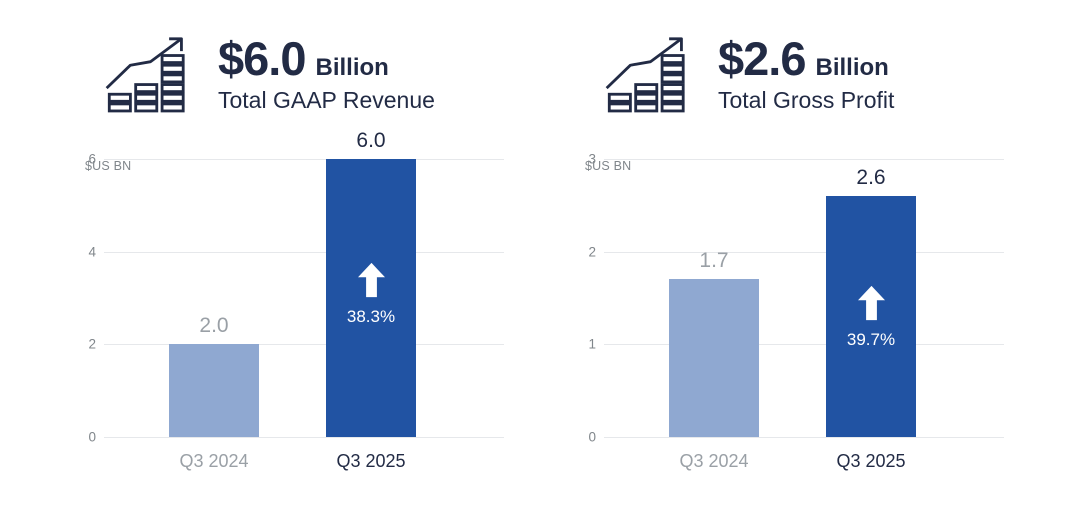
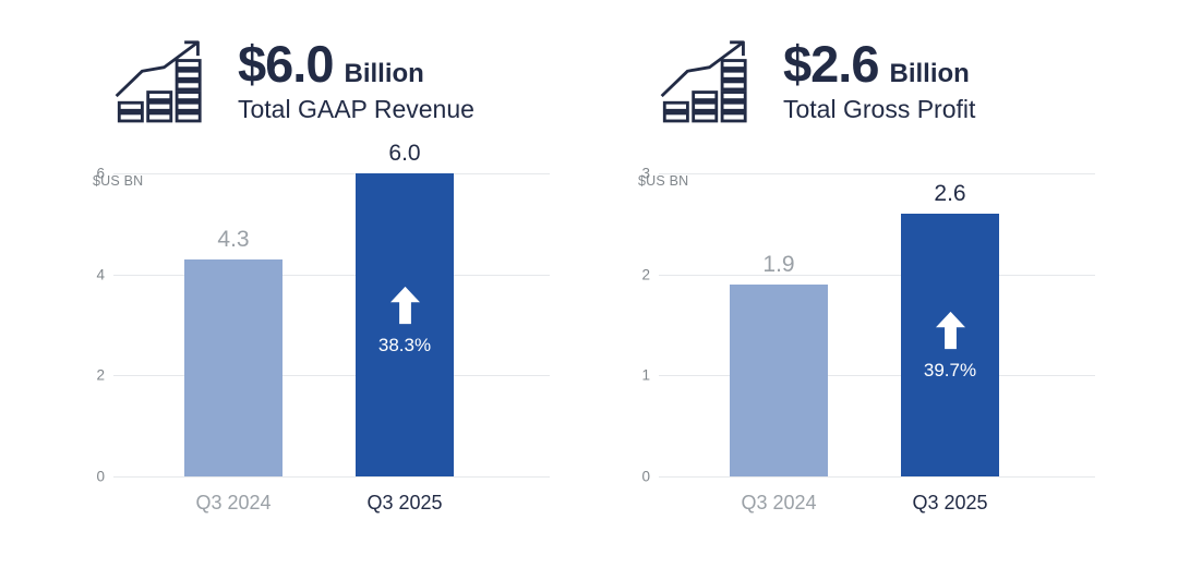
$6.0 Billion Total GAAP Revenue/Q3 2024: 2.0 -> 4.3
$2.6 Billion Total Gross Profit/Q3 2024: 1.7 -> 1.9
